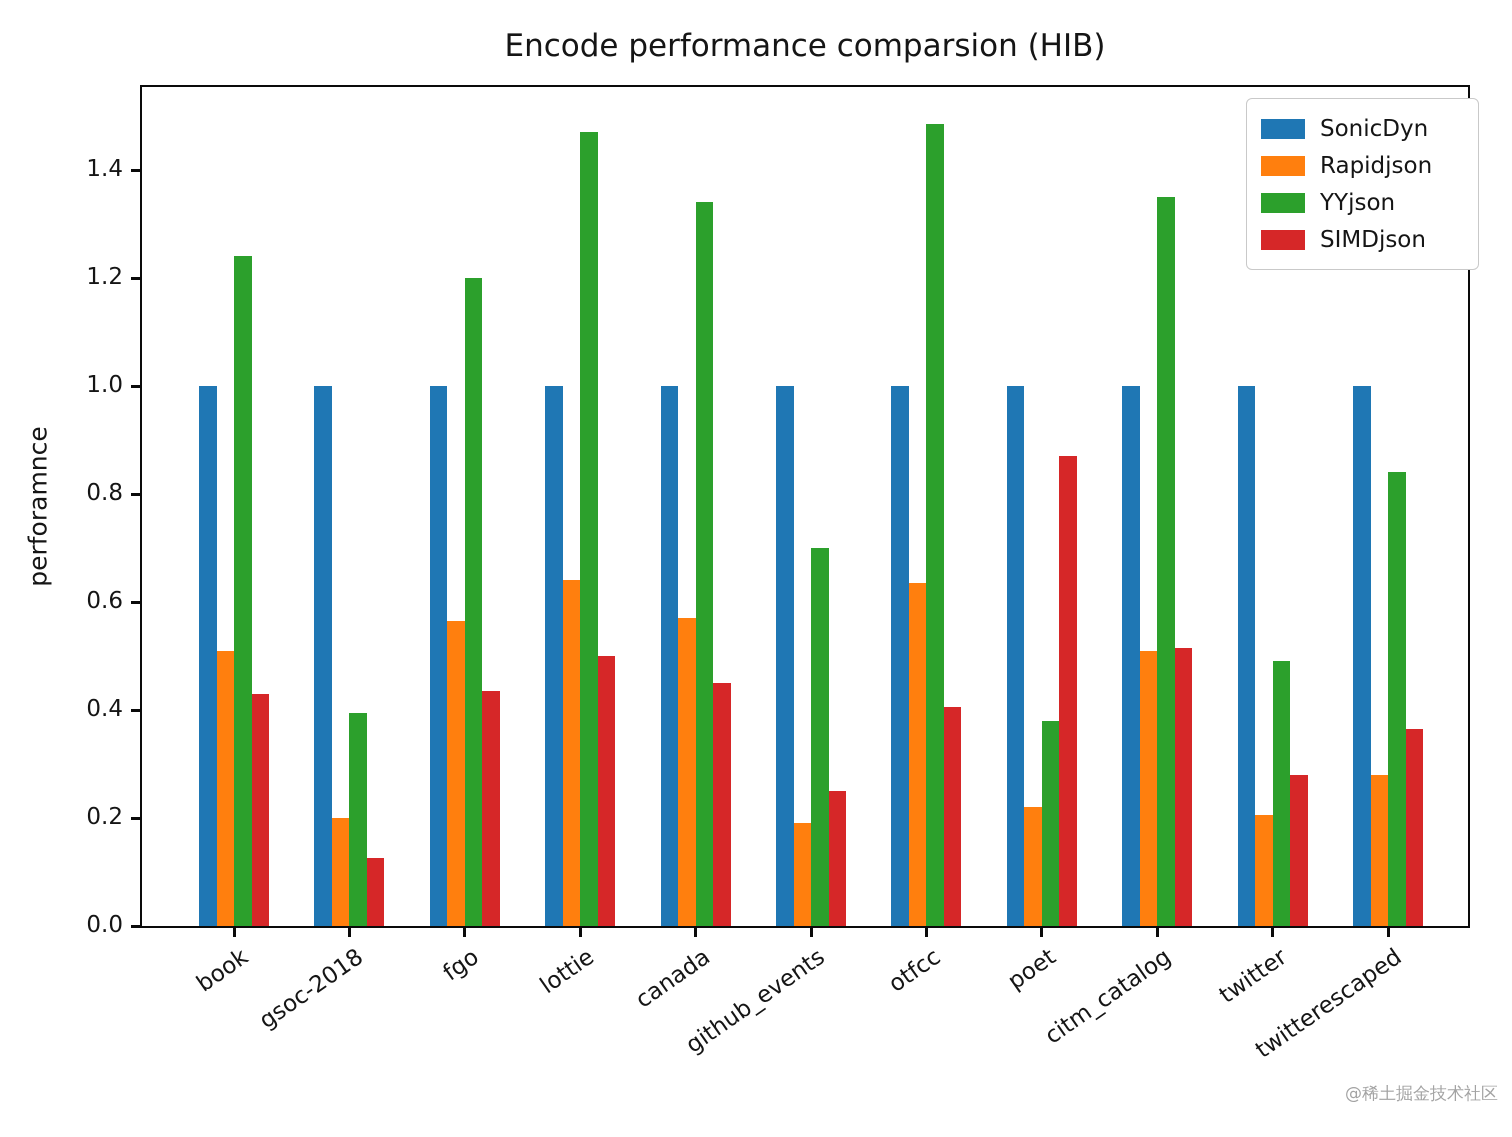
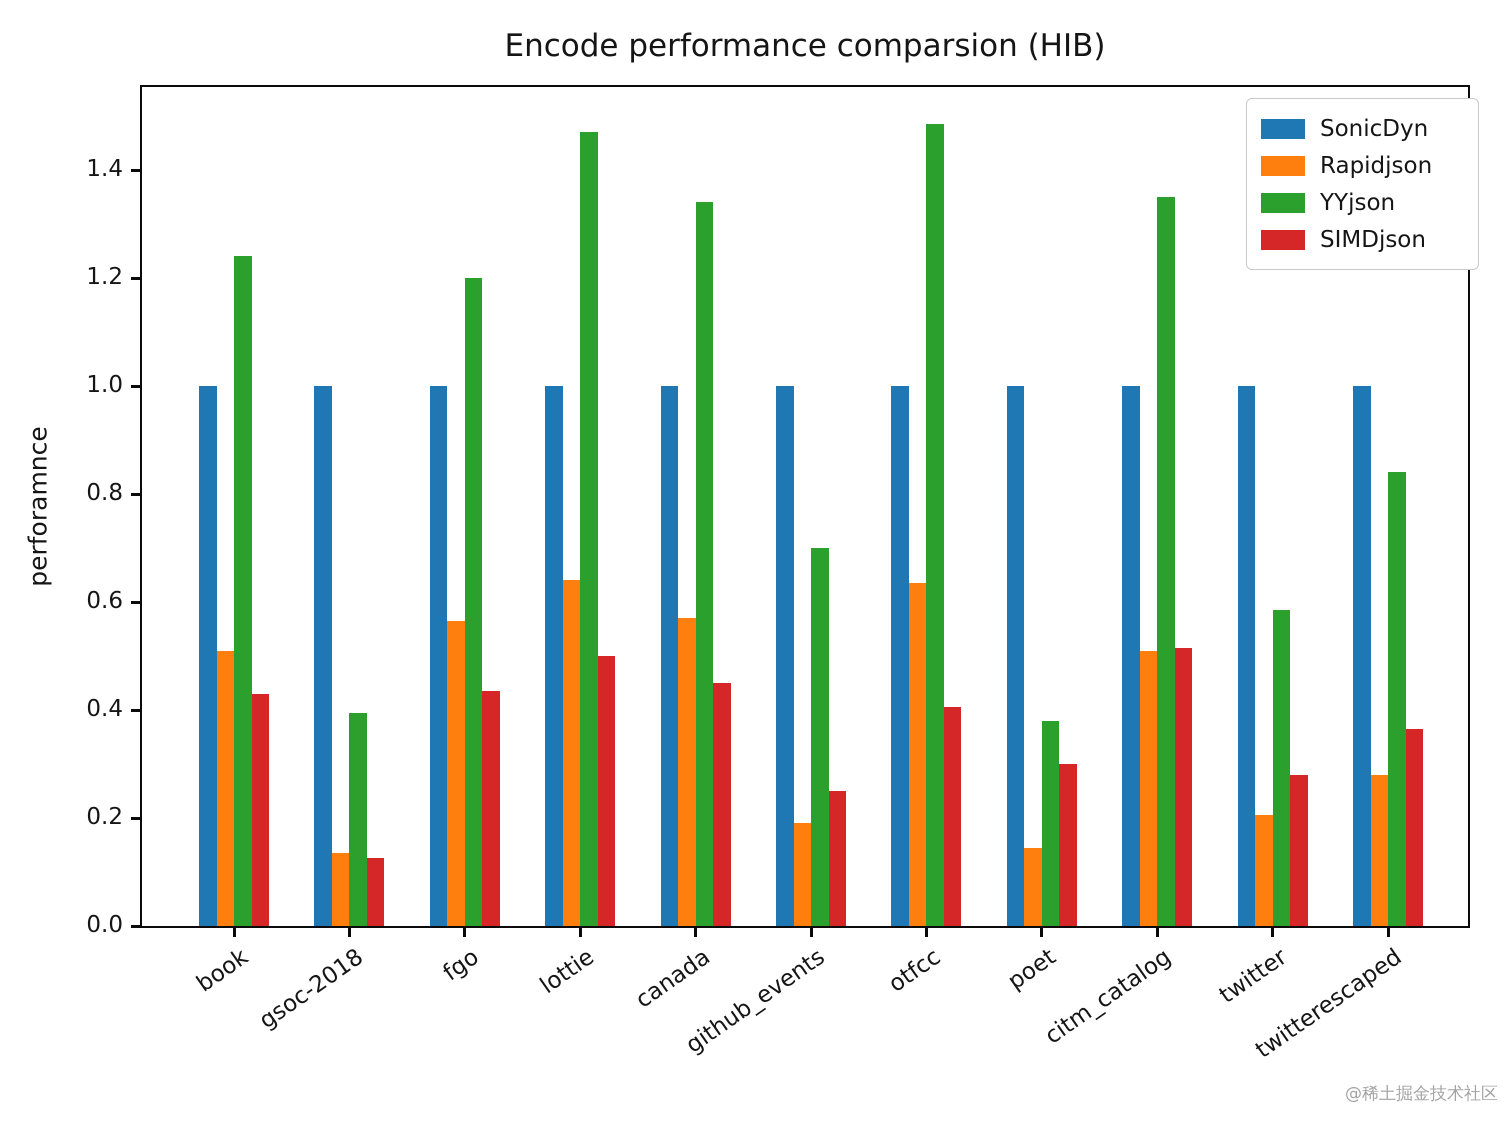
Rapidjson/gsoc-2018: 0.20 -> 0.14
Rapidjson/poet: 0.22 -> 0.14
SIMDjson/poet: 0.87 -> 0.30
YYjson/twitter: 0.49 -> 0.58
